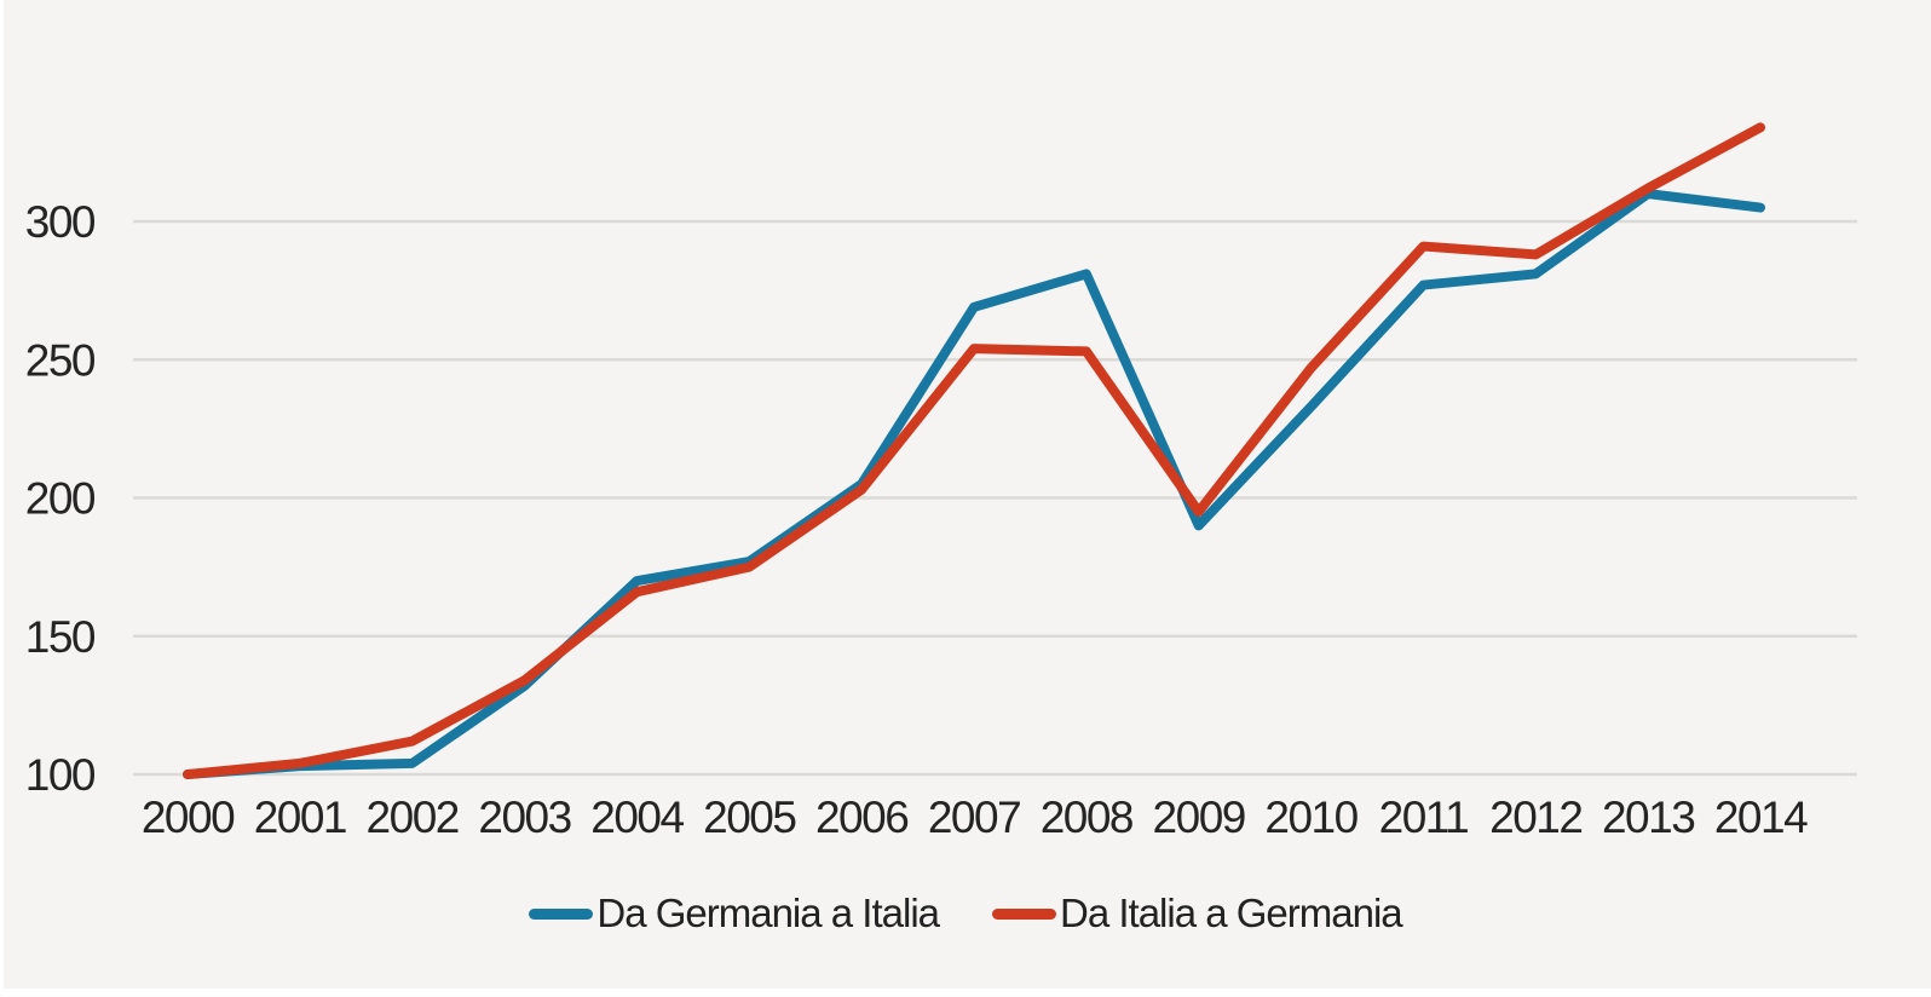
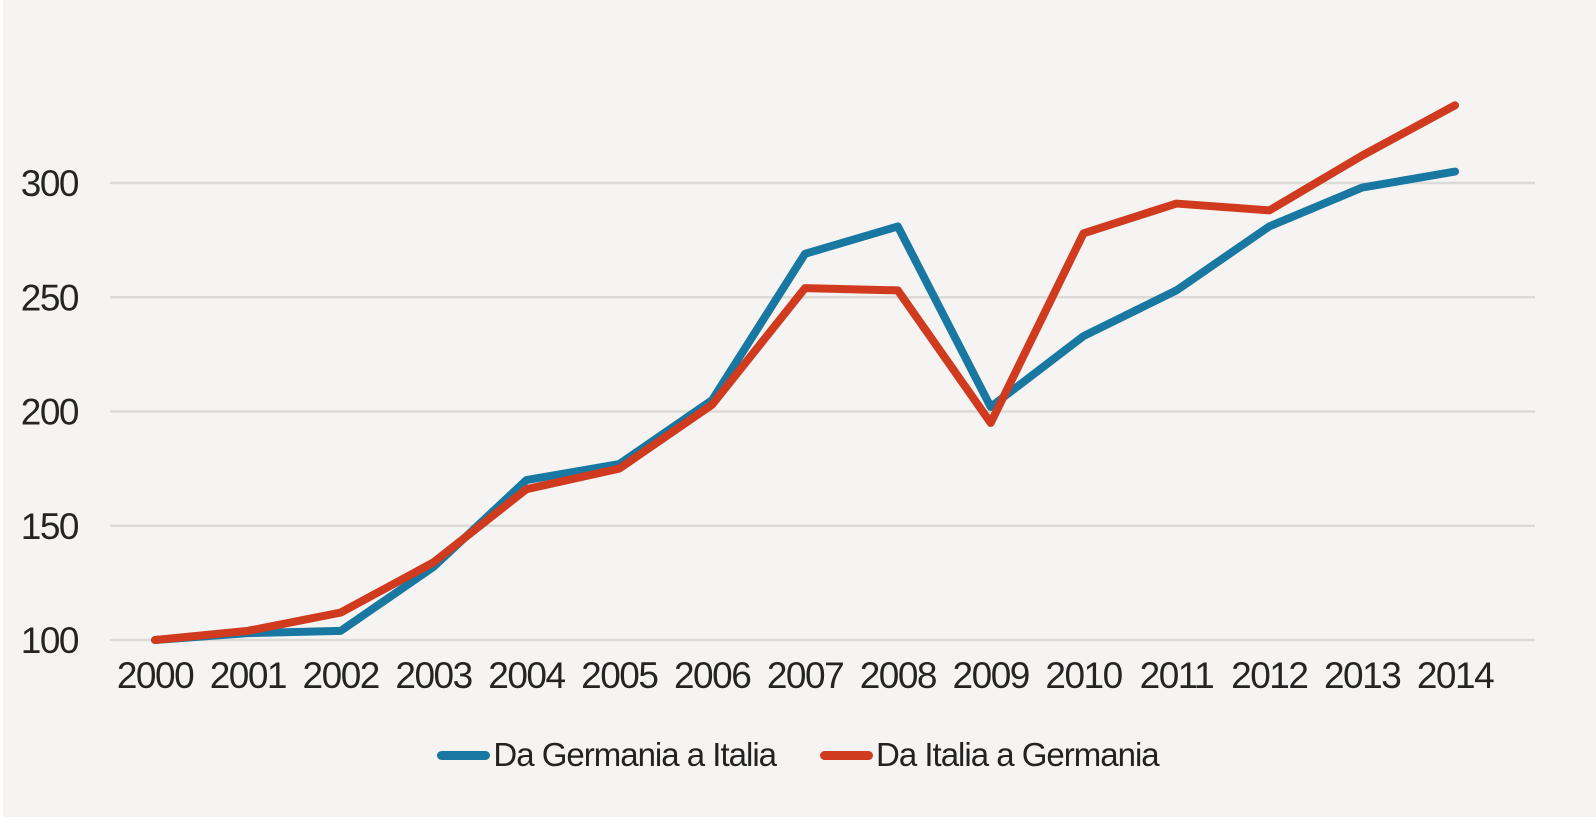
Da Germania a Italia/2009: 190 -> 202
Da Italia a Germania/2010: 247 -> 278
Da Germania a Italia/2011: 277 -> 253
Da Germania a Italia/2013: 310 -> 298
